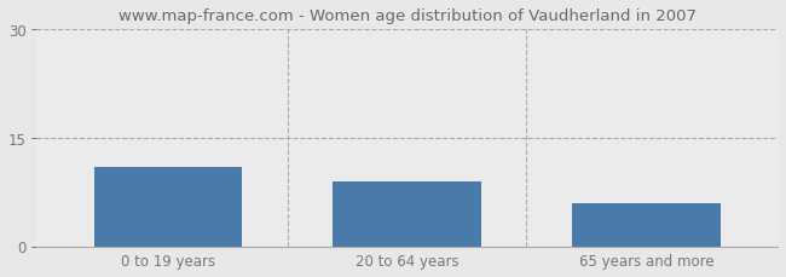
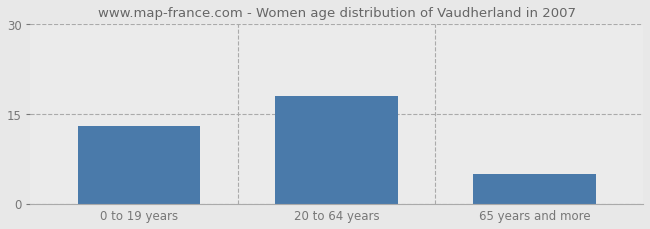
0 to 19 years: 11 -> 13
20 to 64 years: 9 -> 18
65 years and more: 6 -> 5
